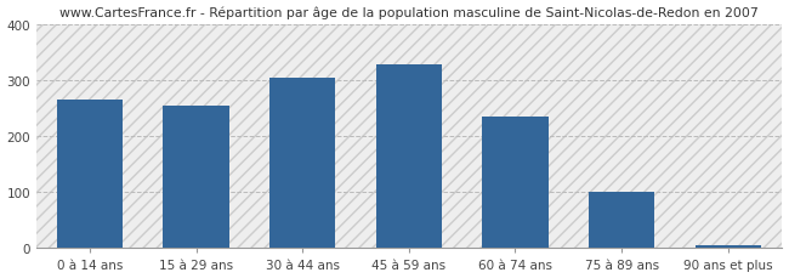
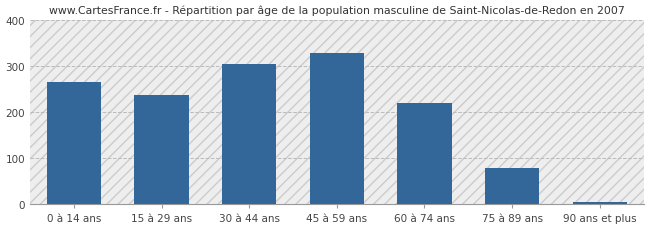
15 à 29 ans: 255 -> 238
60 à 74 ans: 235 -> 220
75 à 89 ans: 100 -> 78
